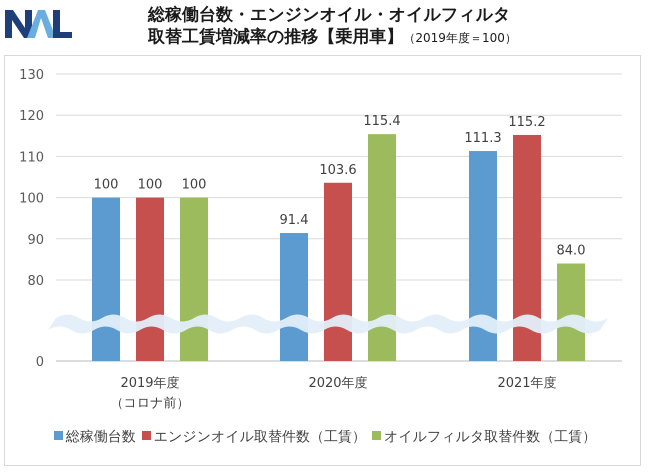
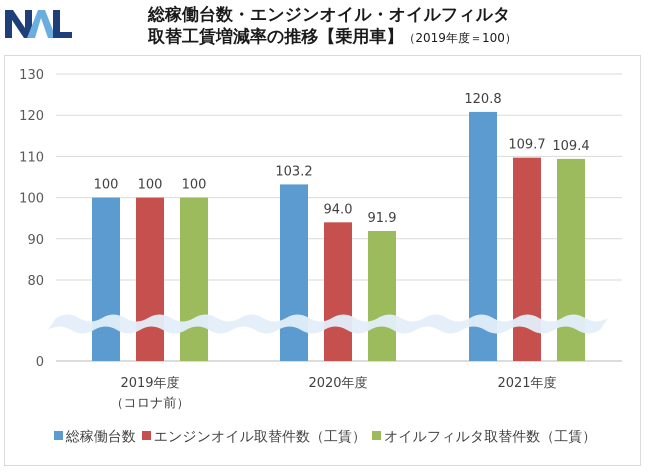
総稼働台数/2020年度: 91.4 -> 103.2
エンジンオイル取替件数（工賃）/2020年度: 103.6 -> 94.0
オイルフィルタ取替件数（工賃）/2020年度: 115.4 -> 91.9
総稼働台数/2021年度: 111.3 -> 120.8
エンジンオイル取替件数（工賃）/2021年度: 115.2 -> 109.7
オイルフィルタ取替件数（工賃）/2021年度: 84.0 -> 109.4
